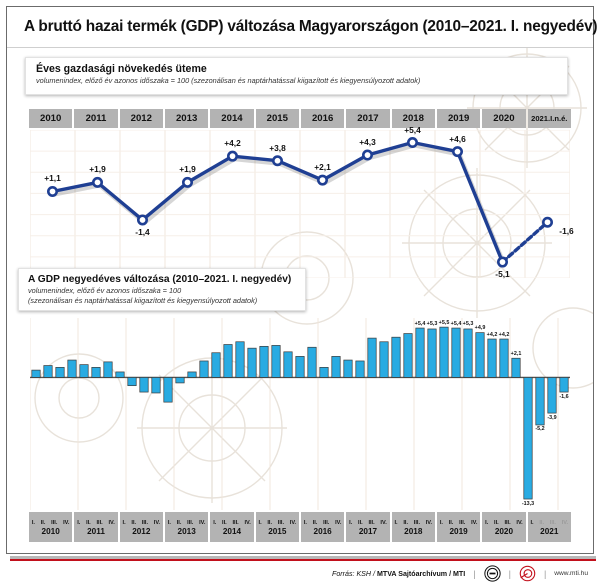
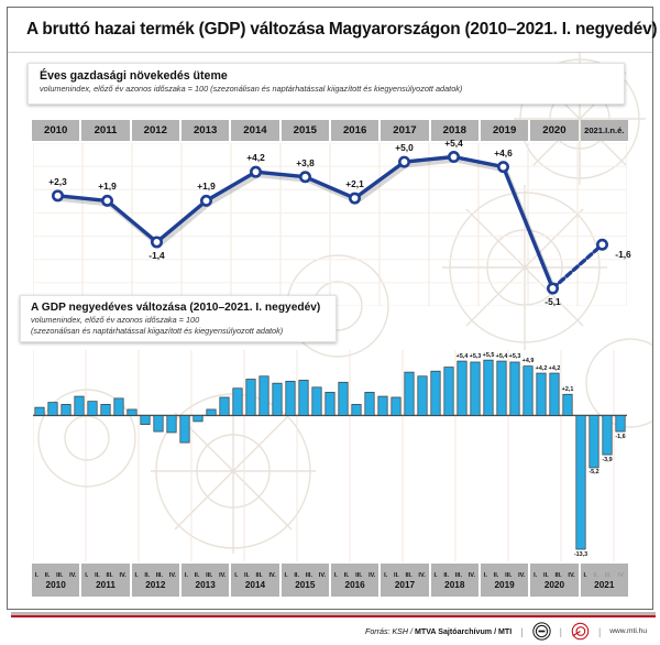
Éves gazdasági növekedés üteme/2010: +1,1 -> +2,3
Éves gazdasági növekedés üteme/2017: +4,3 -> +5,0
